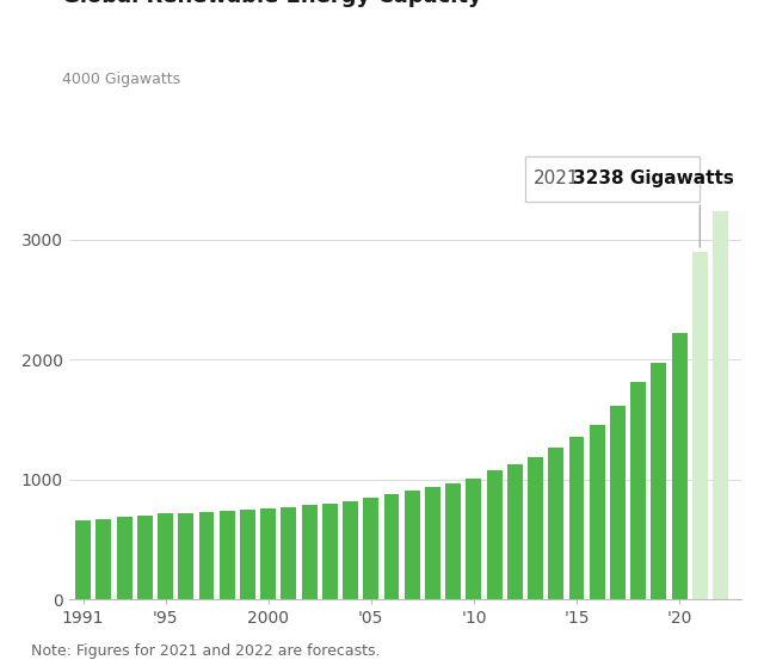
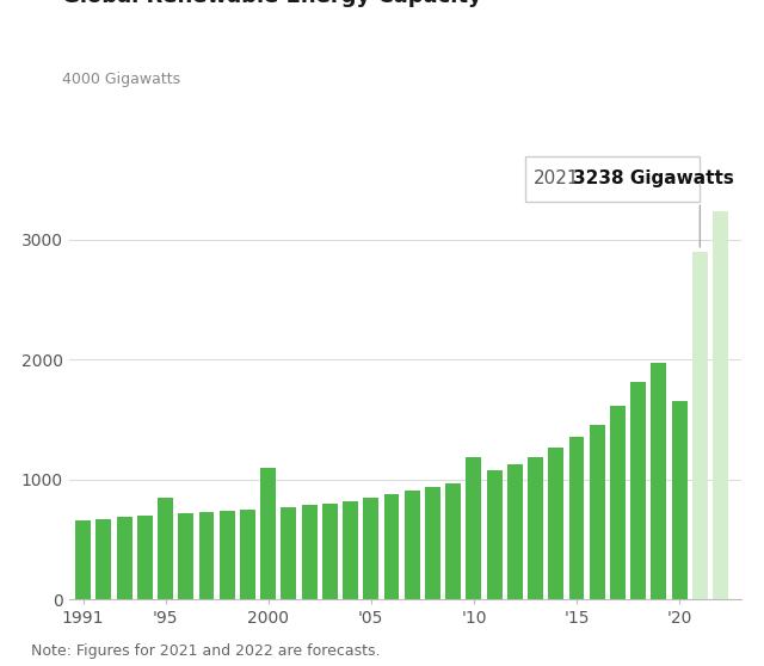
'95: 710 -> 850
2000: 760 -> 1100
'10: 1010 -> 1190
'20: 2220 -> 1650
